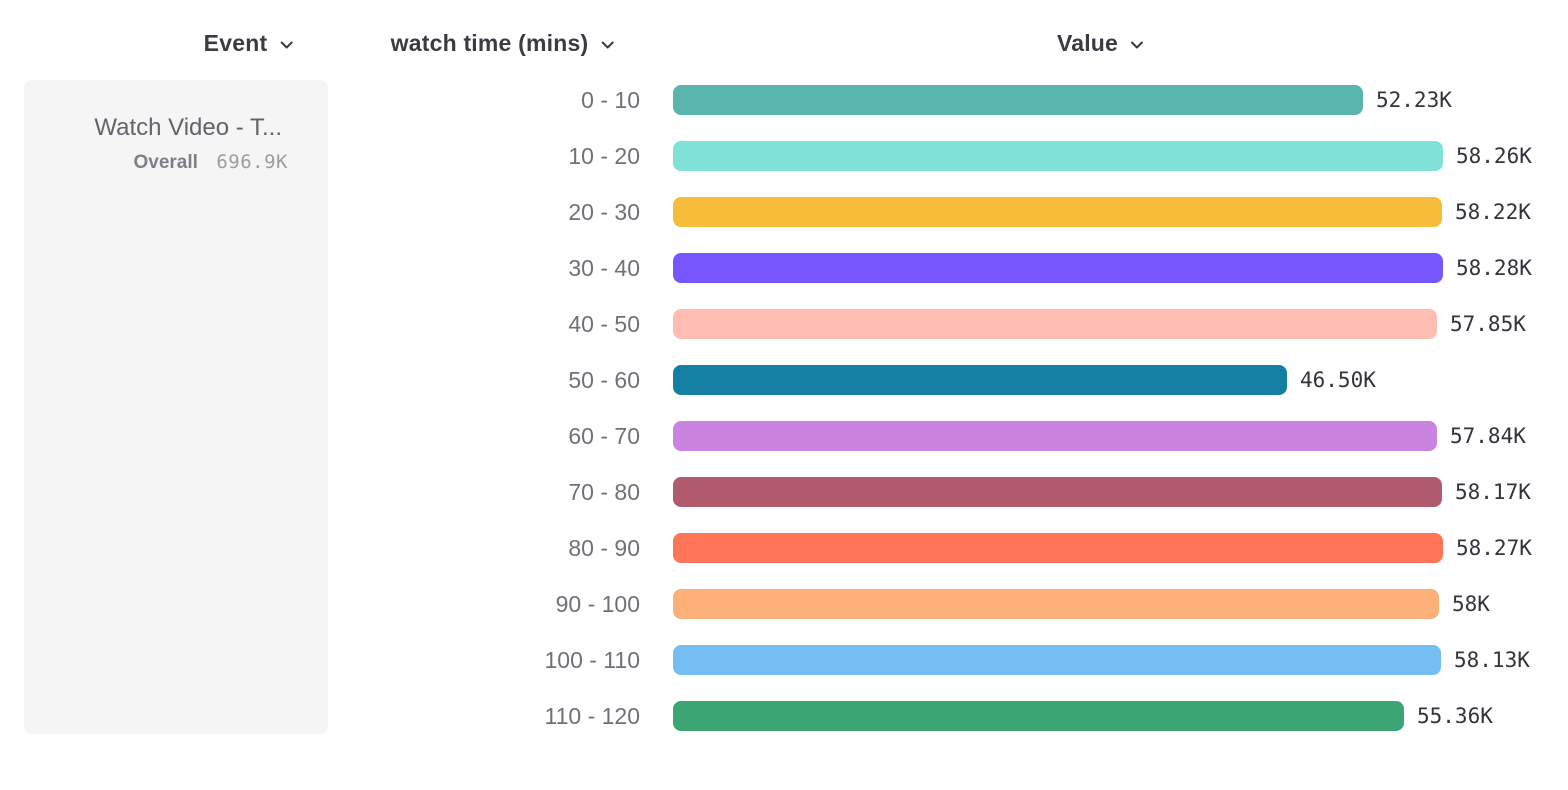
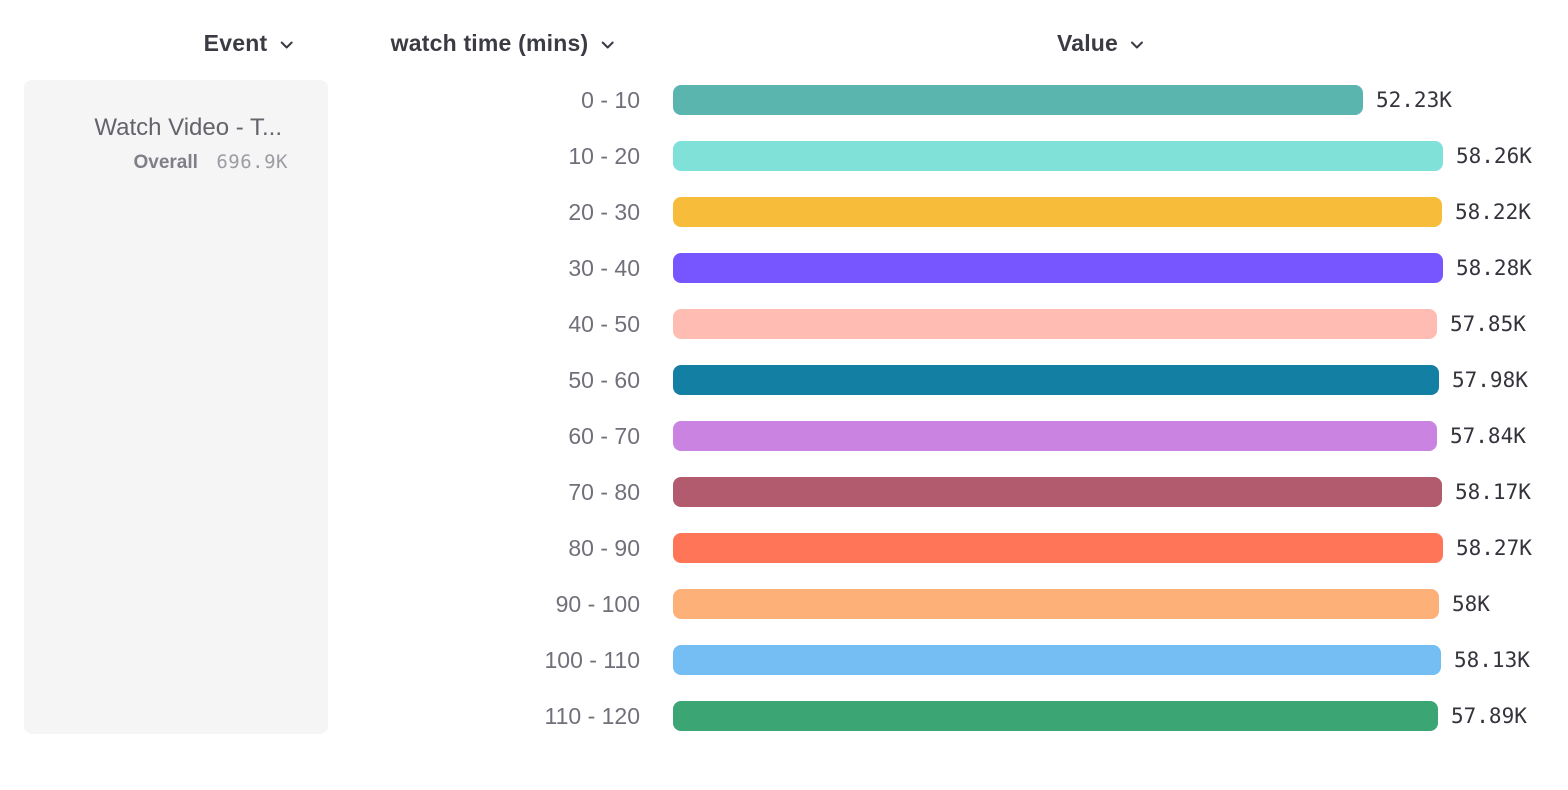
50 - 60: 46.50K -> 57.98K
110 - 120: 55.36K -> 57.89K
